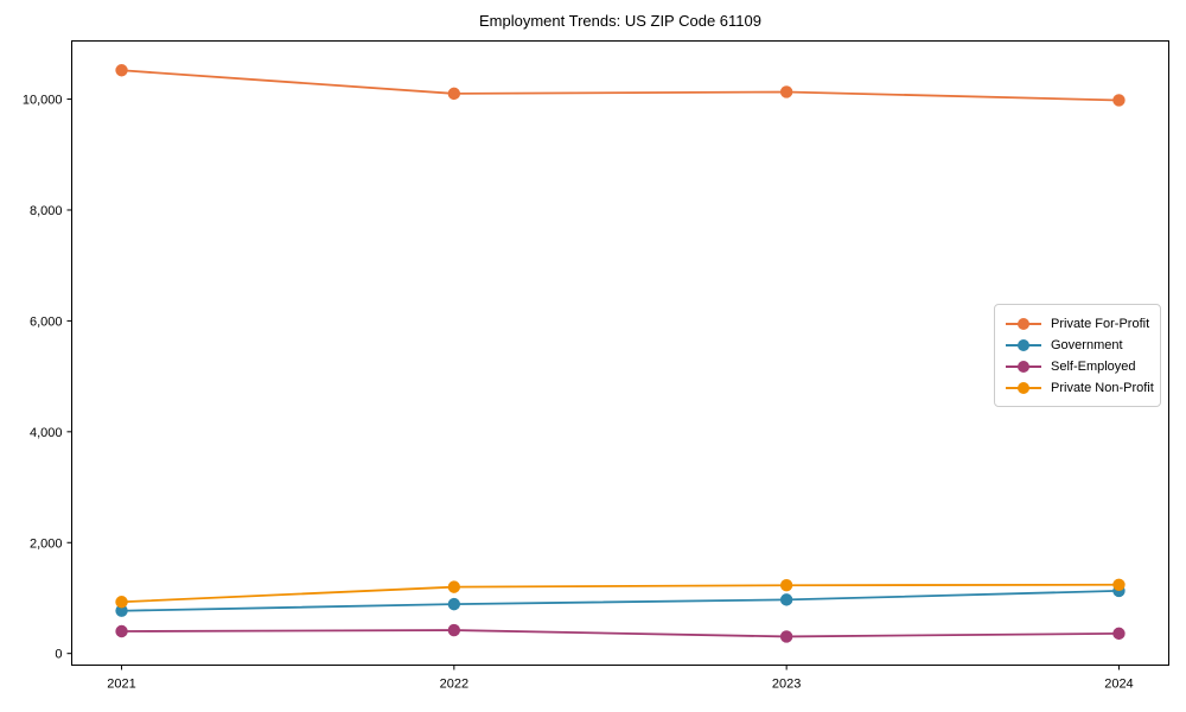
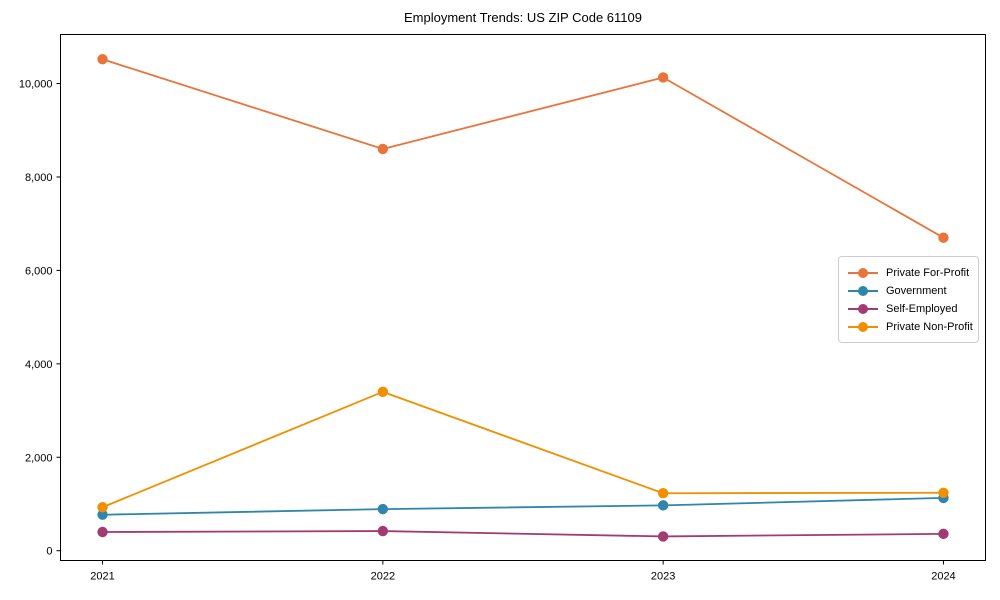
Private For-Profit/2022: 10100 -> 8600
Private Non-Profit/2022: 1200 -> 3400
Private For-Profit/2024: 10000 -> 6700
